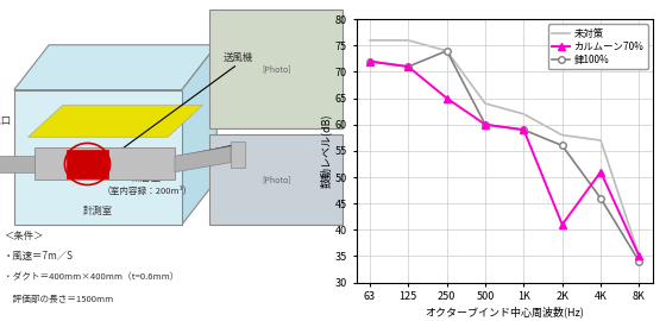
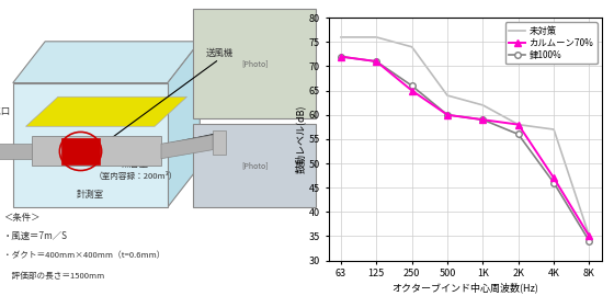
銉100%/250: 74 -> 66
カルムーン70%/2K: 41 -> 58
カルムーン70%/4K: 51 -> 47
